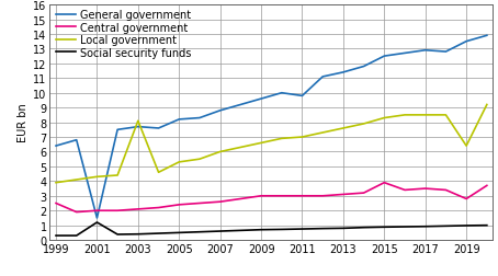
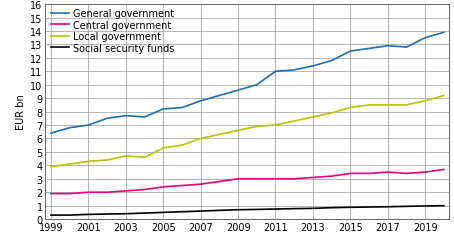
Central government/1999: 2.5 -> 1.9
General government/2001: 1.5 -> 7.0
Social security funds/2001: 1.2 -> 0.3
Local government/2003: 8.1 -> 4.7
General government/2011: 9.8 -> 11.0
Central government/2015: 3.9 -> 3.4
Central government/2019: 2.8 -> 3.5
Local government/2019: 6.4 -> 8.8
